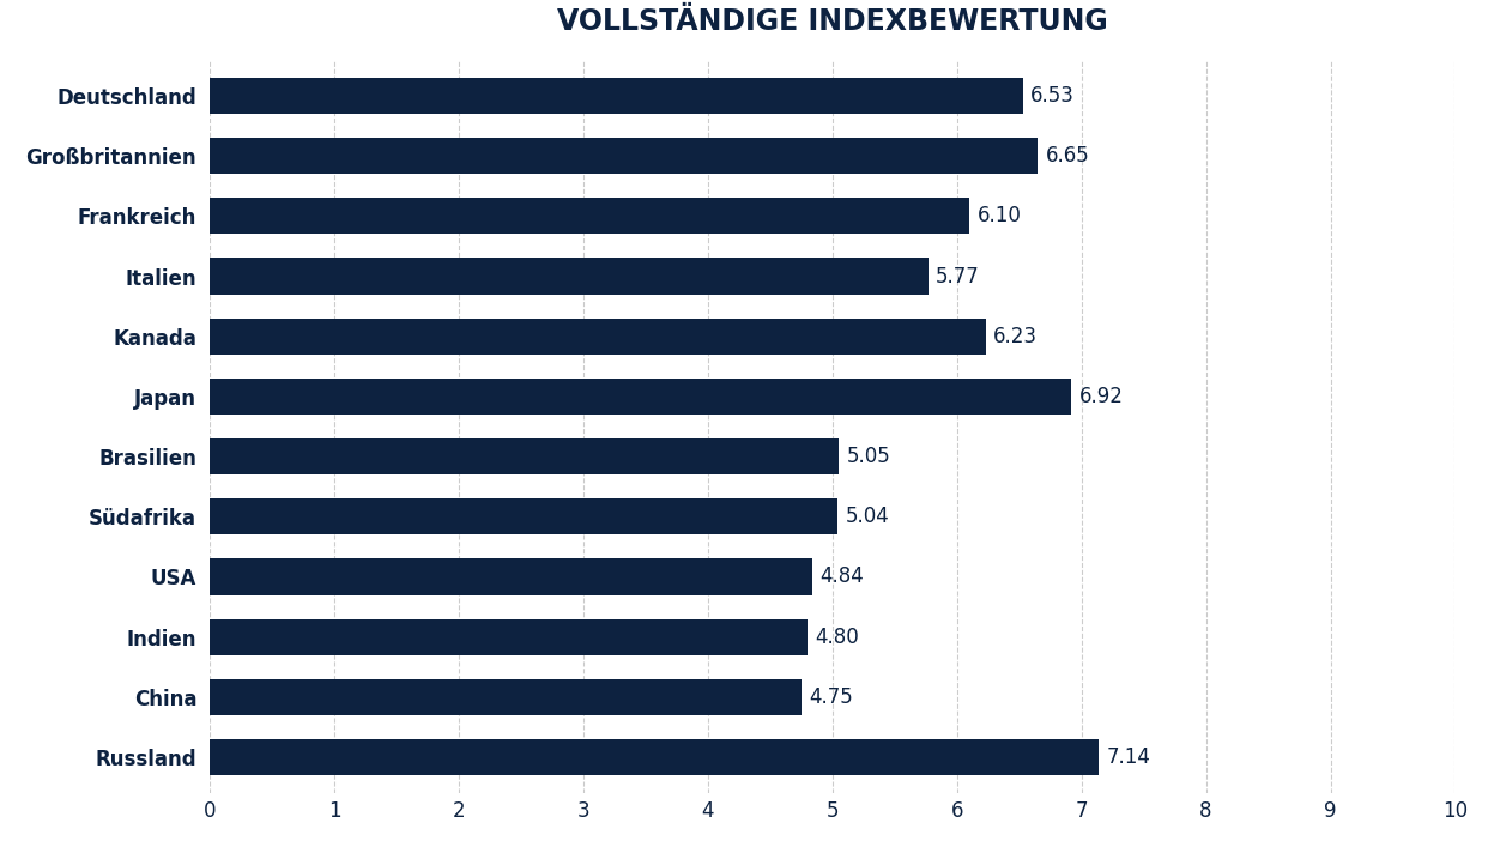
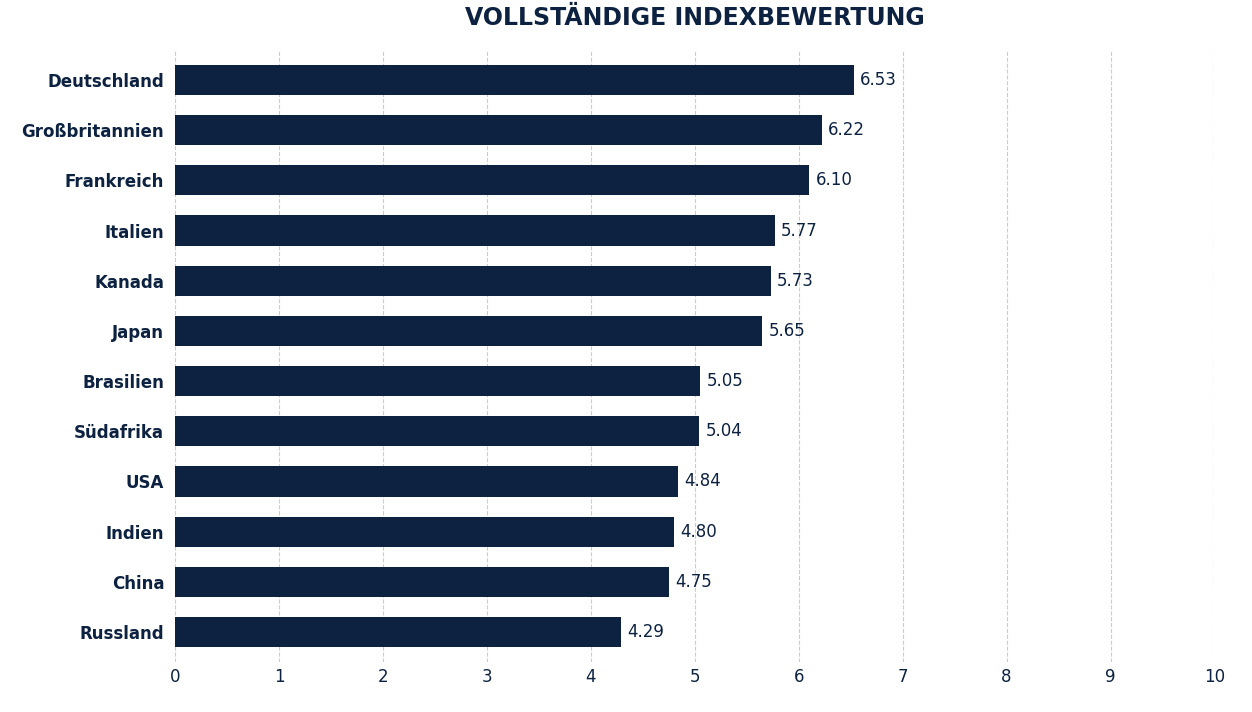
Großbritannien: 6.65 -> 6.22
Kanada: 6.23 -> 5.73
Japan: 6.92 -> 5.65
Russland: 7.14 -> 4.29
